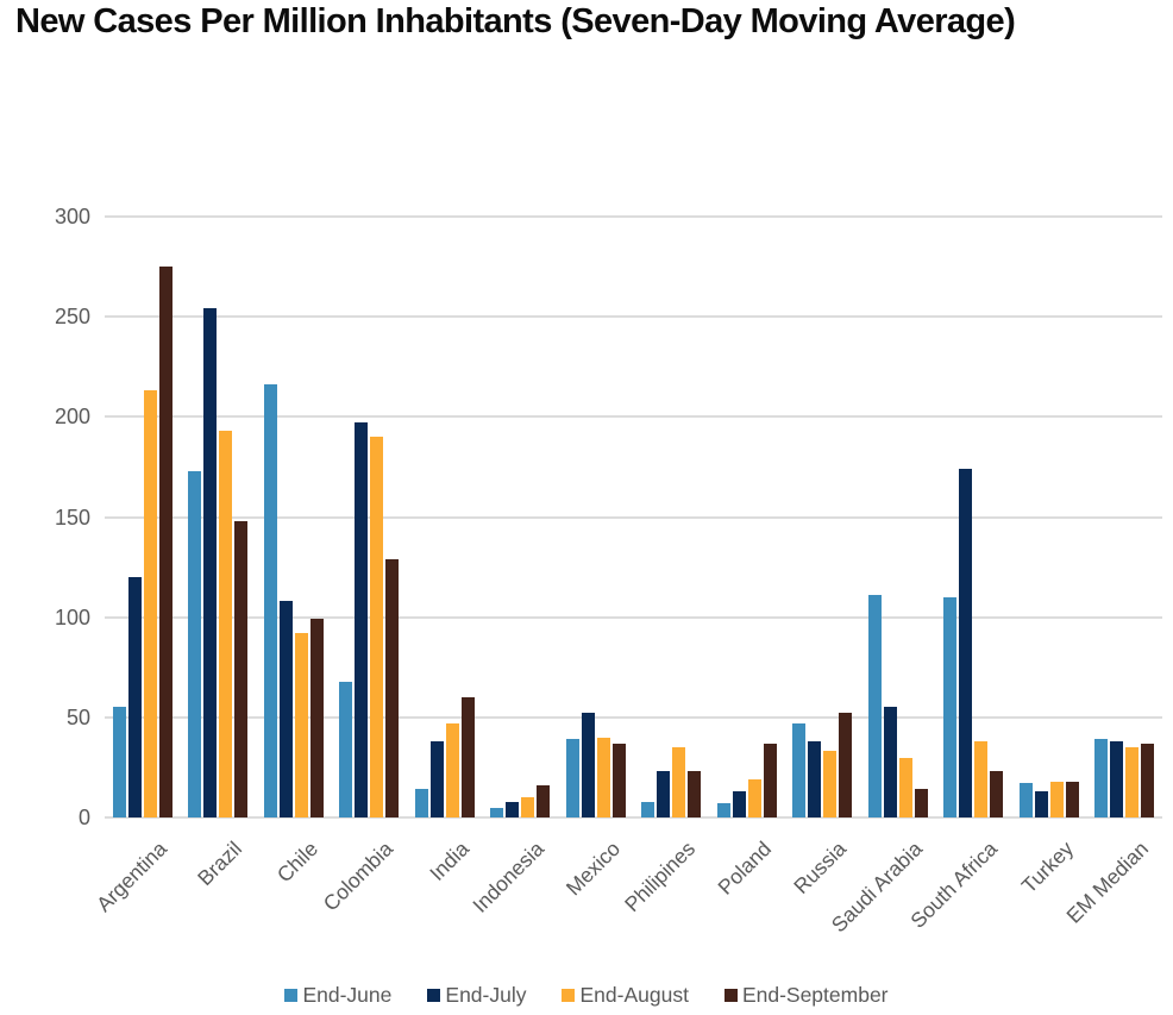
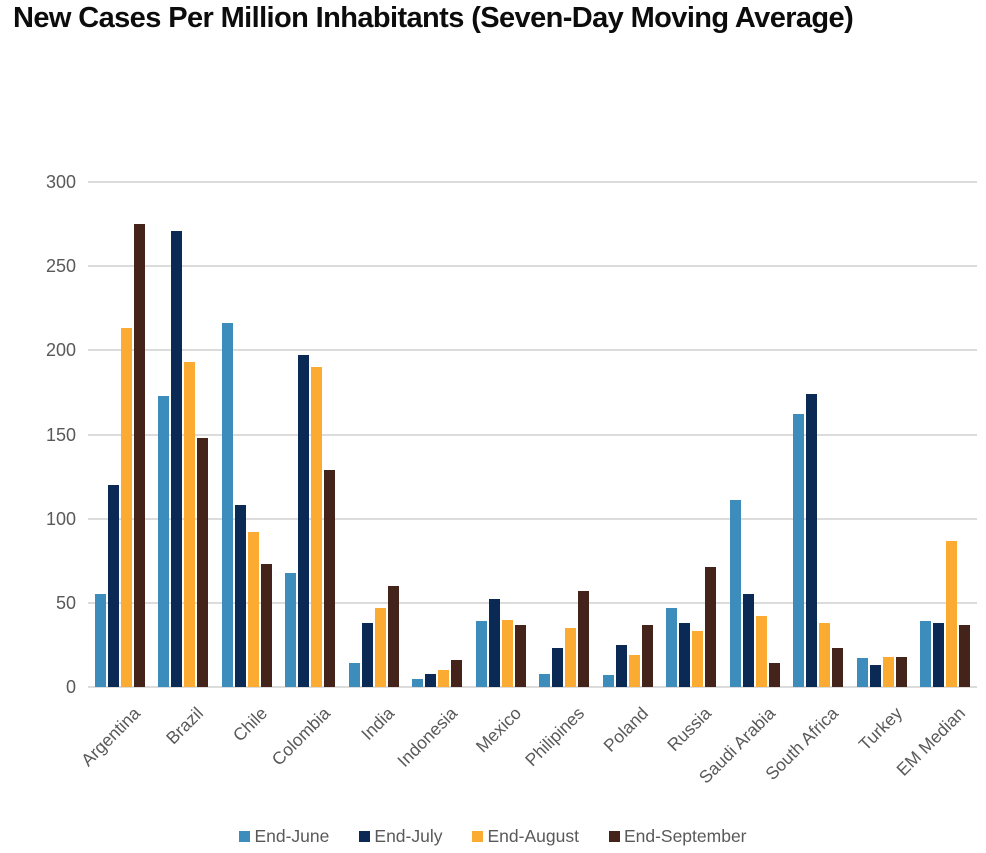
End-July/Brazil: 254 -> 271
End-September/Chile: 99 -> 73
End-September/Philipines: 23 -> 57
End-July/Poland: 13 -> 25
End-September/Russia: 52 -> 71
End-August/Saudi Arabia: 30 -> 42
End-June/South Africa: 110 -> 162
End-August/EM Median: 35 -> 87
